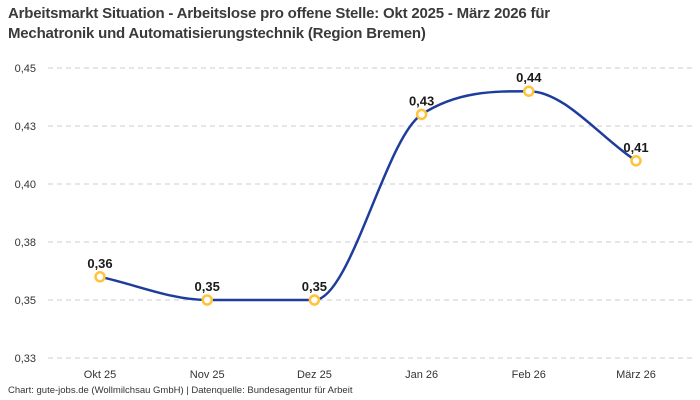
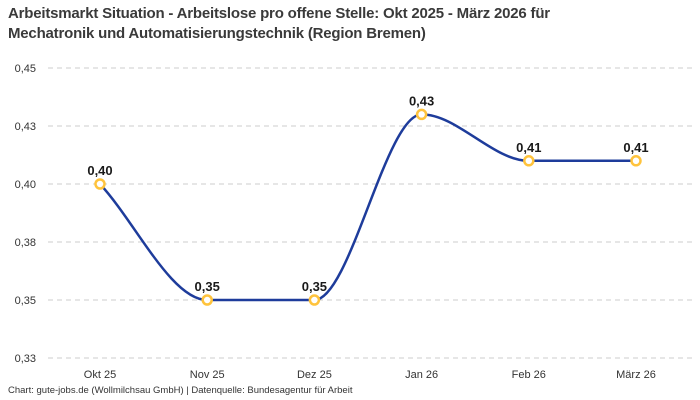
Okt 25: 0,36 -> 0,40
Feb 26: 0,44 -> 0,41
